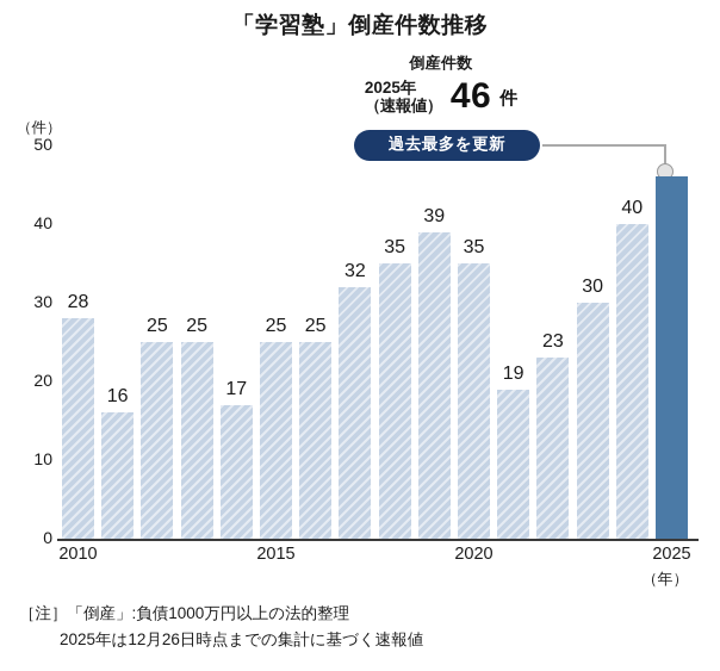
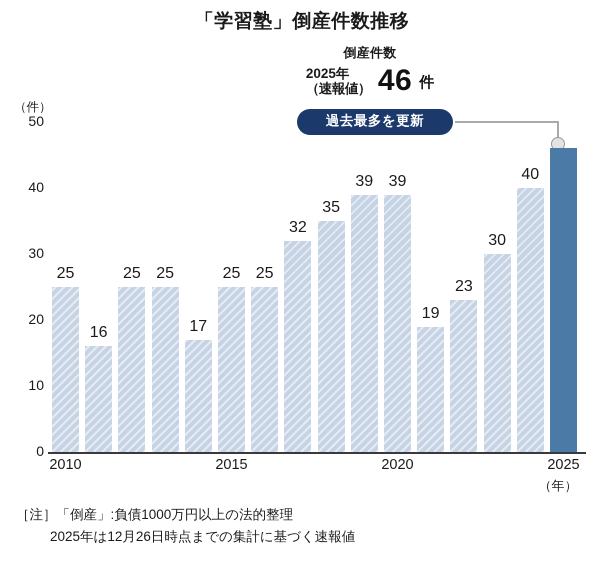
2010: 28 -> 25
2020: 35 -> 39
